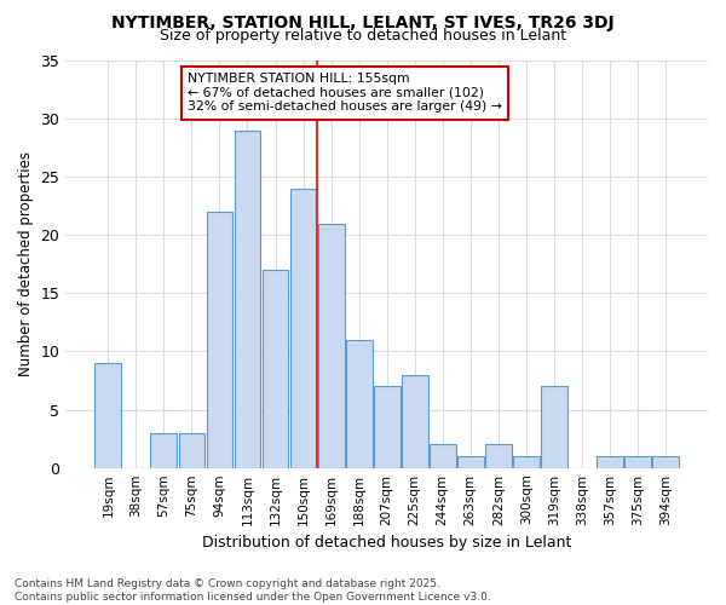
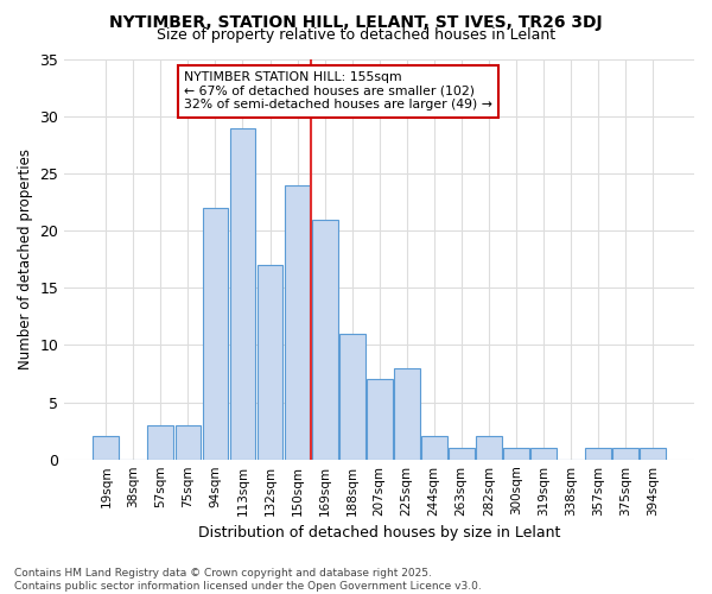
19sqm: 9 -> 2
319sqm: 7 -> 1
